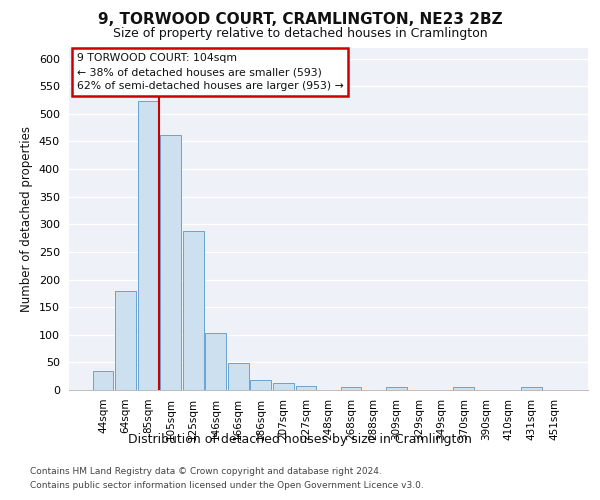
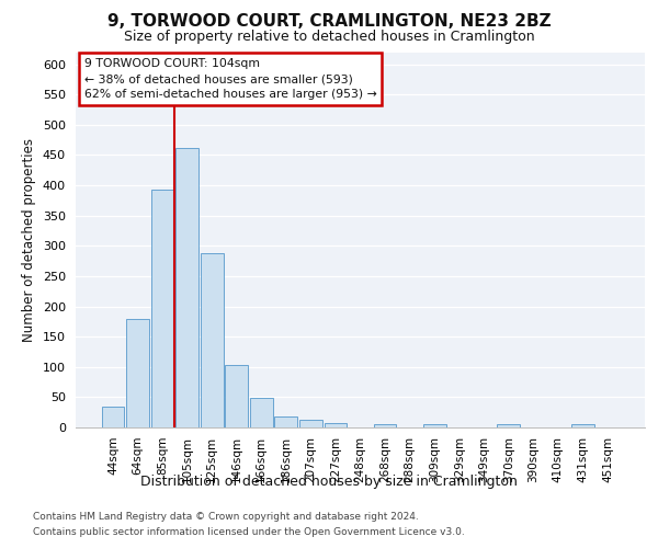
85sqm: 524 -> 393
